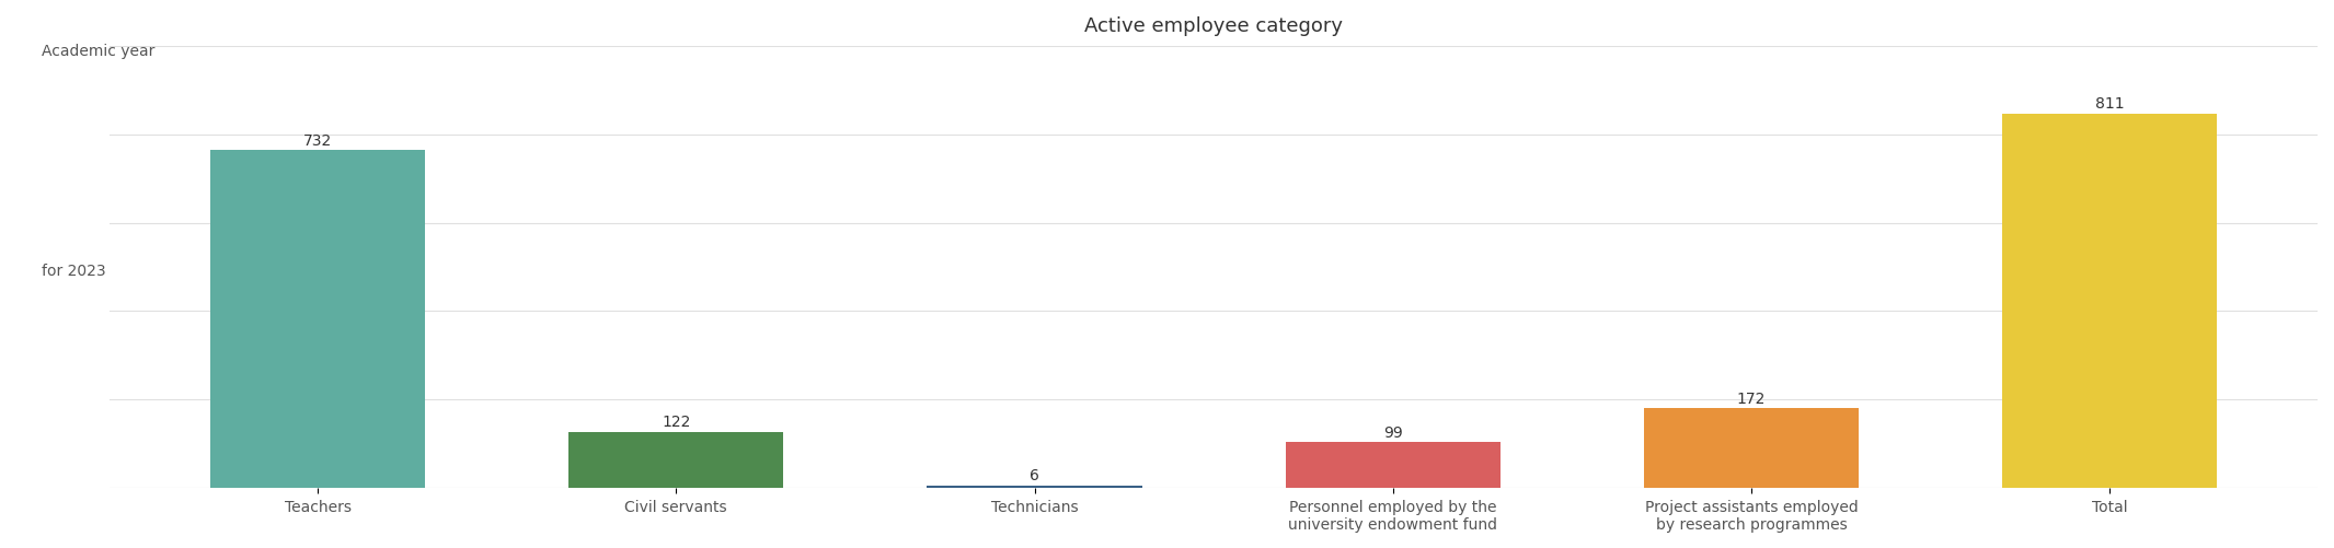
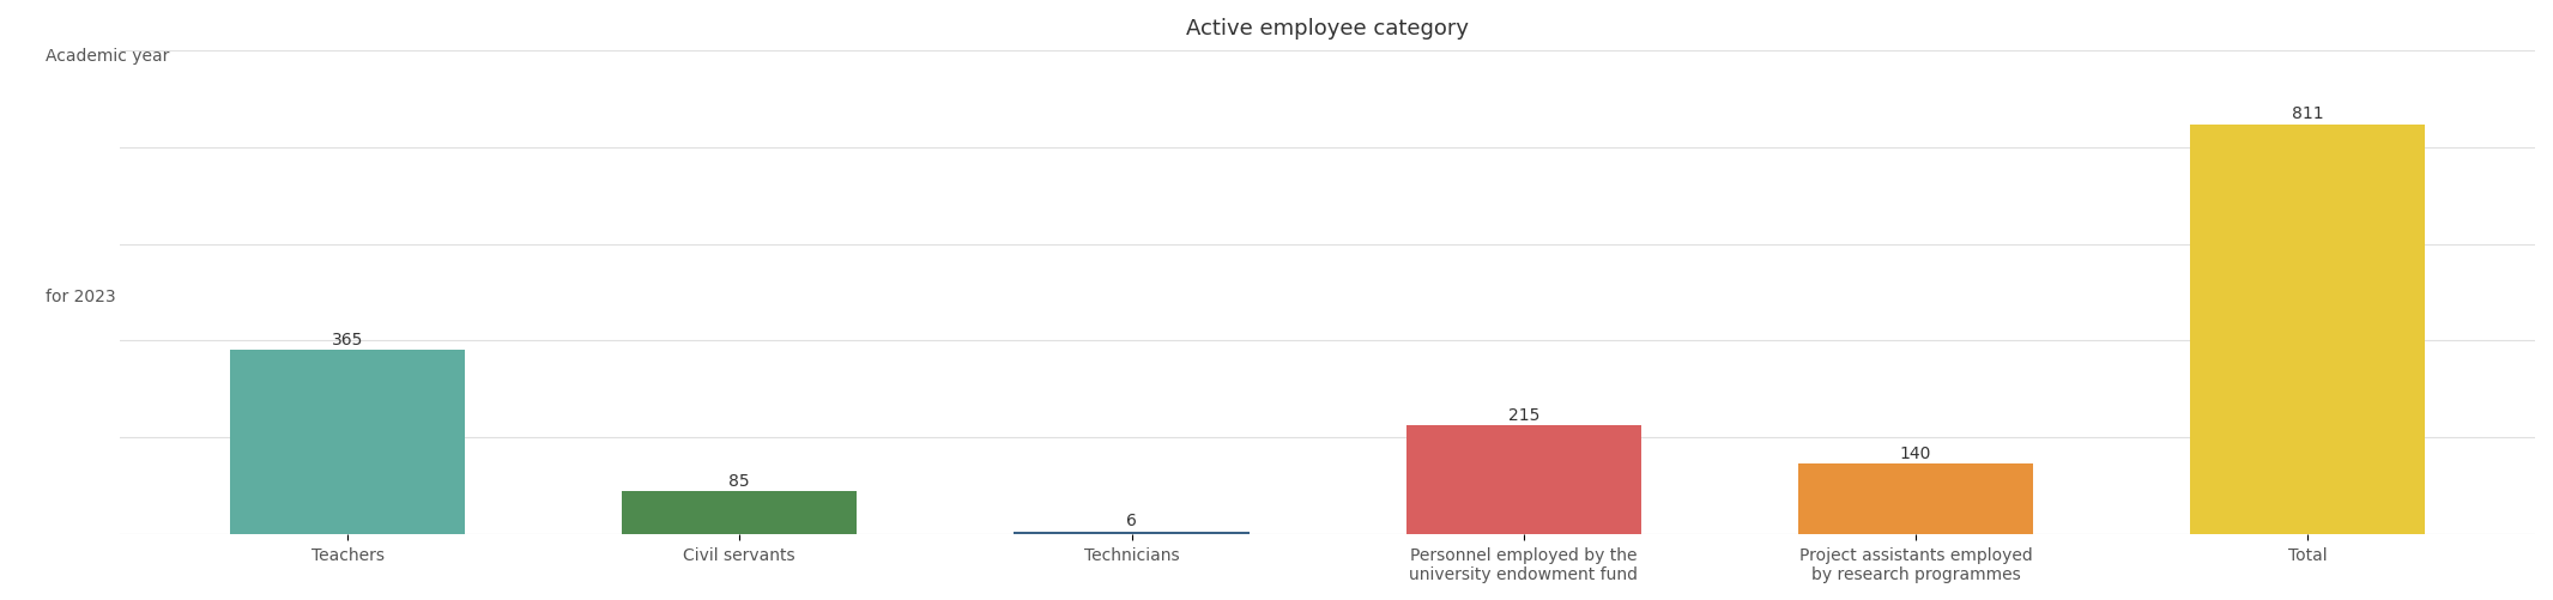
Teachers: 732 -> 365
Civil servants: 122 -> 85
Personnel employed by the university endowment fund: 99 -> 215
Project assistants employed by research programmes: 172 -> 140
